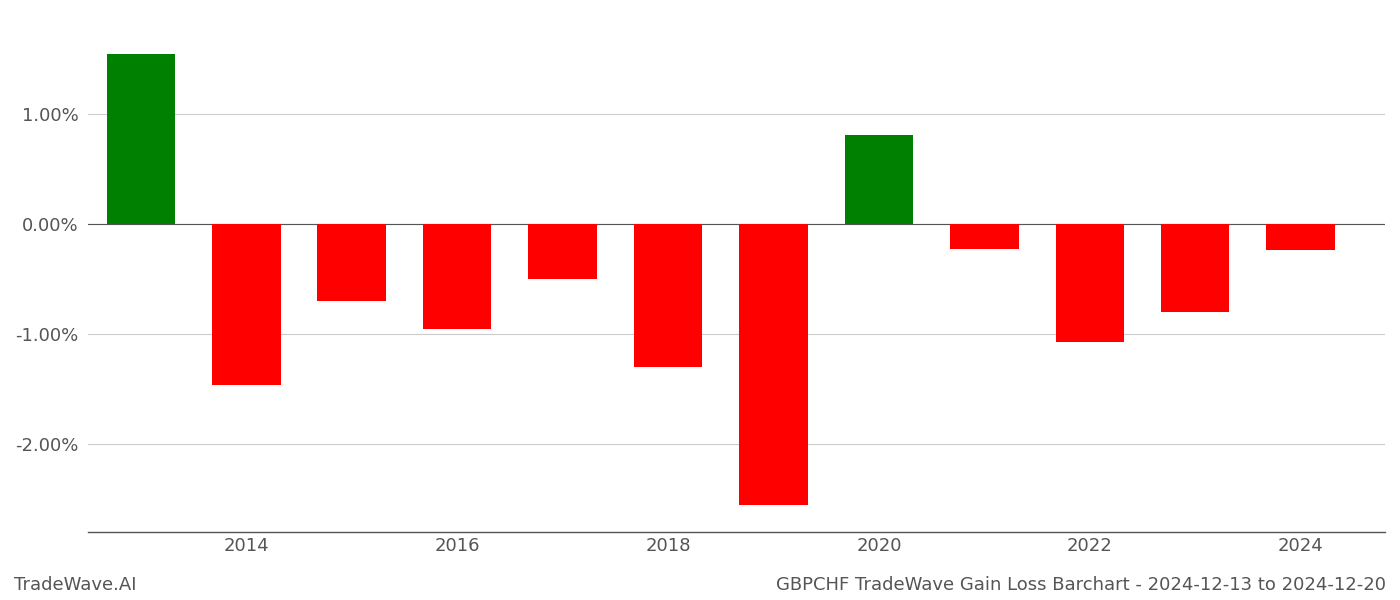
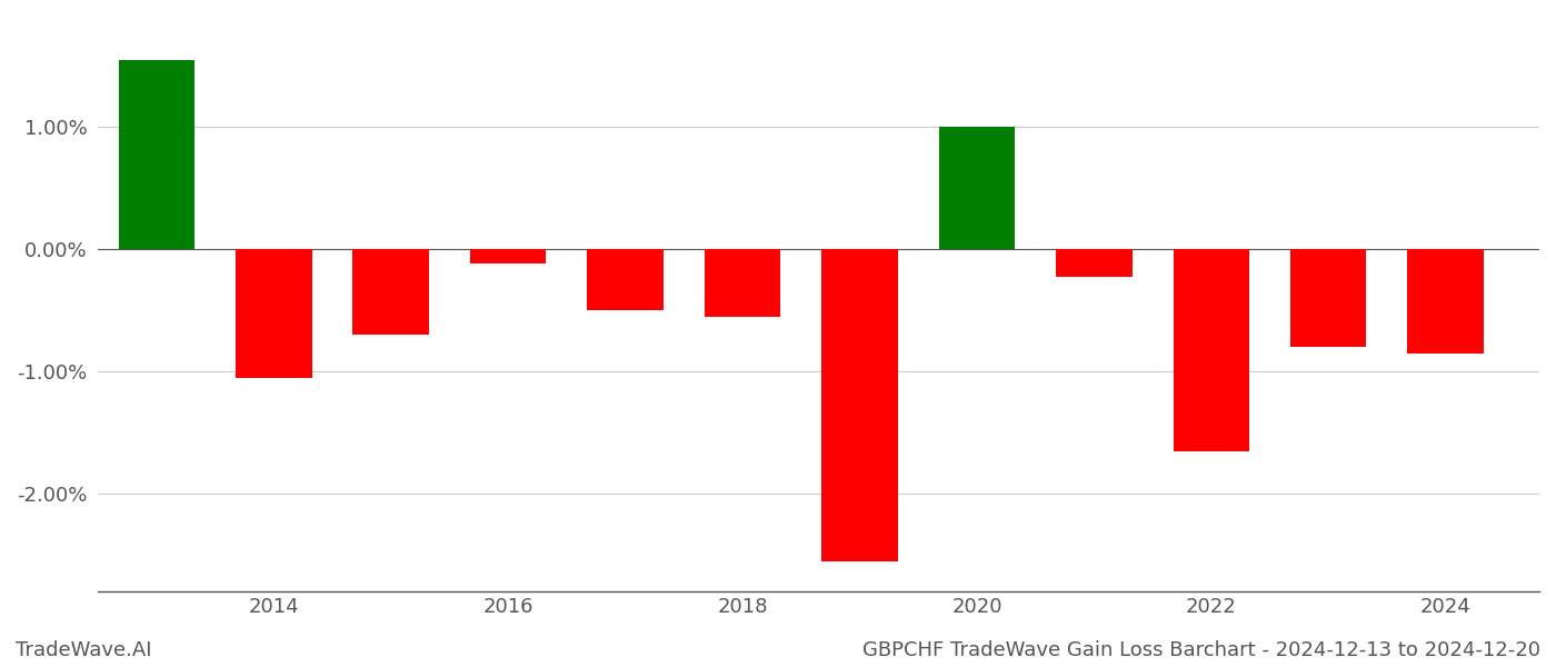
2014: -1.46% -> -1.05%
2016: -0.95% -> -0.12%
2018: -1.30% -> -0.55%
2020: 0.81% -> 1.00%
2022: -1.07% -> -1.65%
2024: -0.24% -> -0.85%
